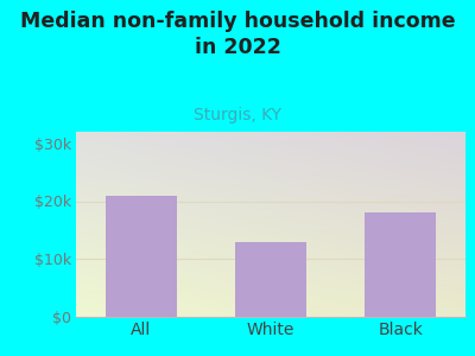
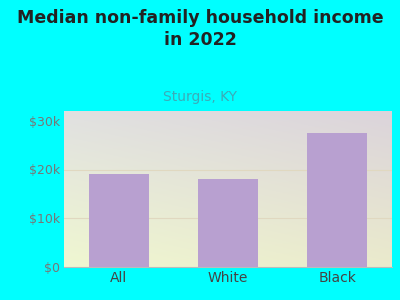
All: $21.0k -> $19.0k
White: $13.0k -> $18.0k
Black: $18.0k -> $27.5k
